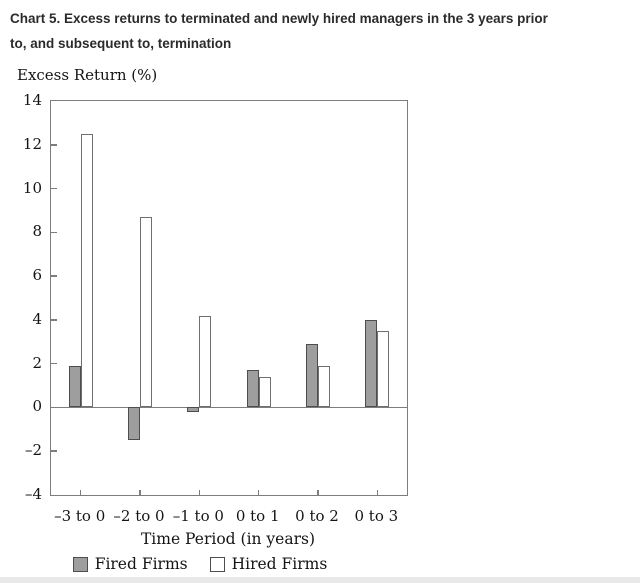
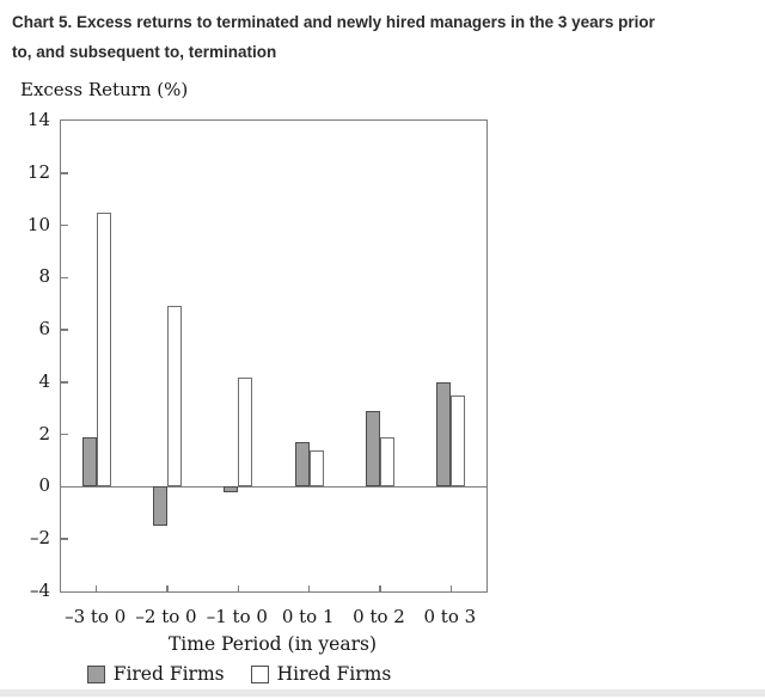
Hired Firms/–3 to 0: 12.5 -> 10.5
Hired Firms/–2 to 0: 8.7 -> 6.9
